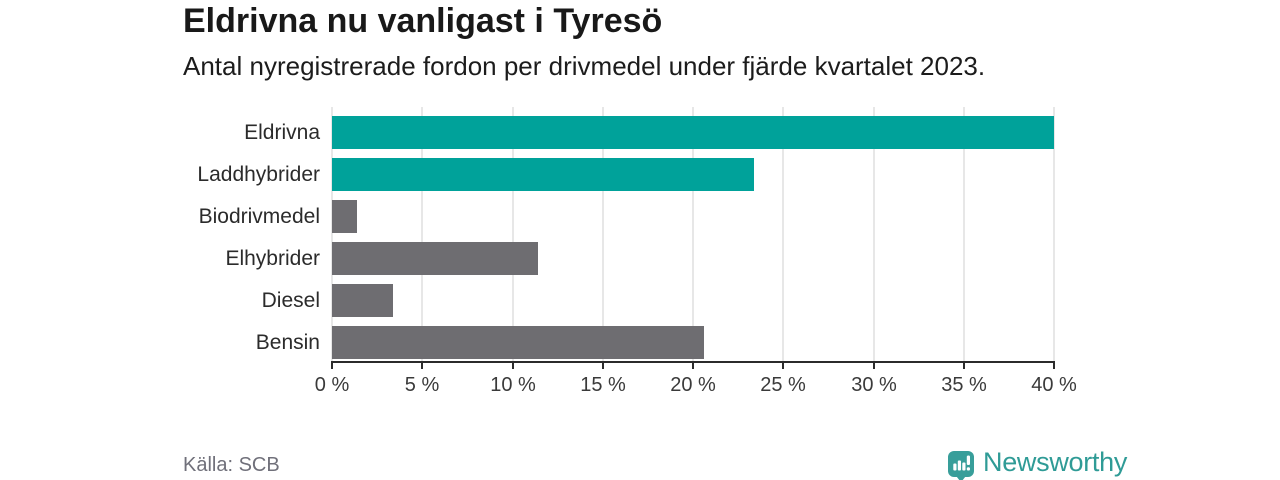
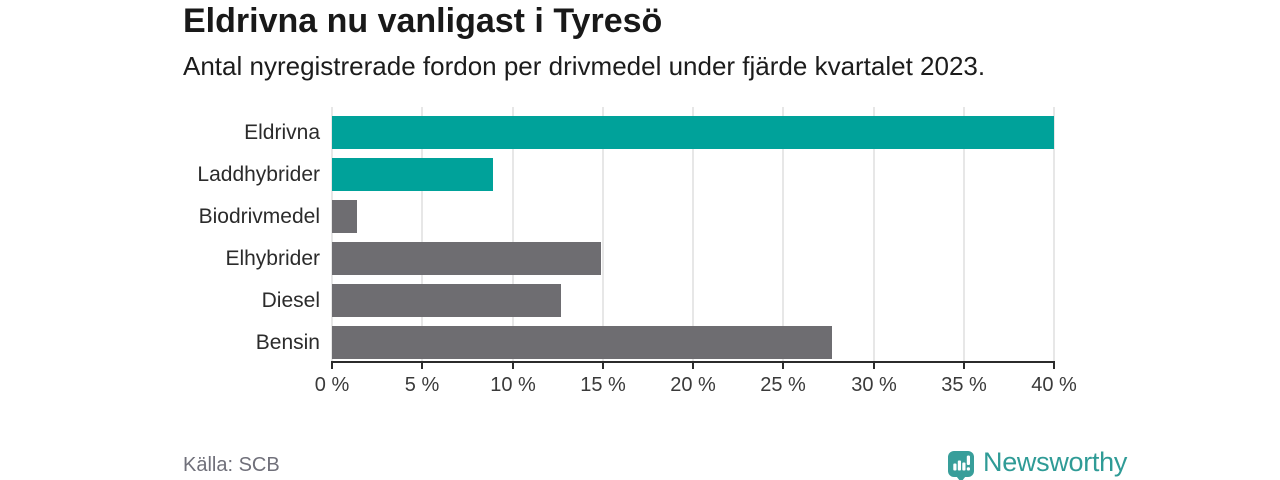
Laddhybrider: 23.4% -> 8.9%
Elhybrider: 11.4% -> 14.9%
Diesel: 3.4% -> 12.7%
Bensin: 20.6% -> 27.7%
